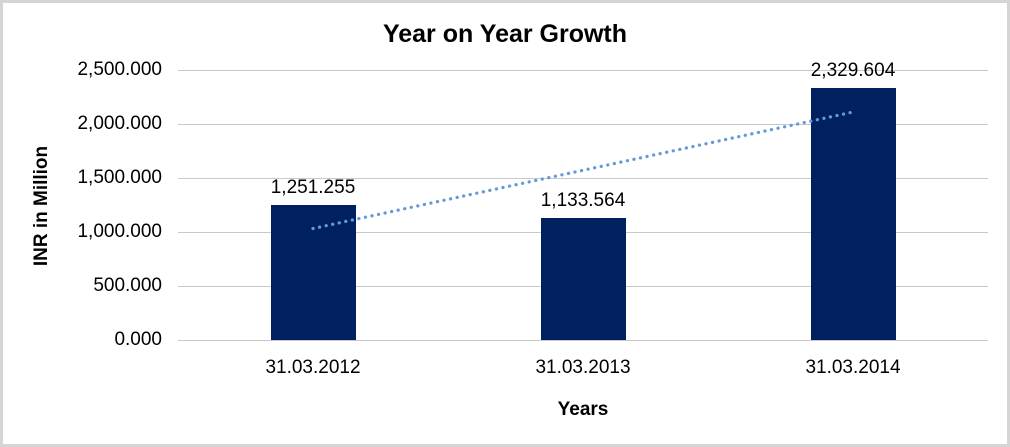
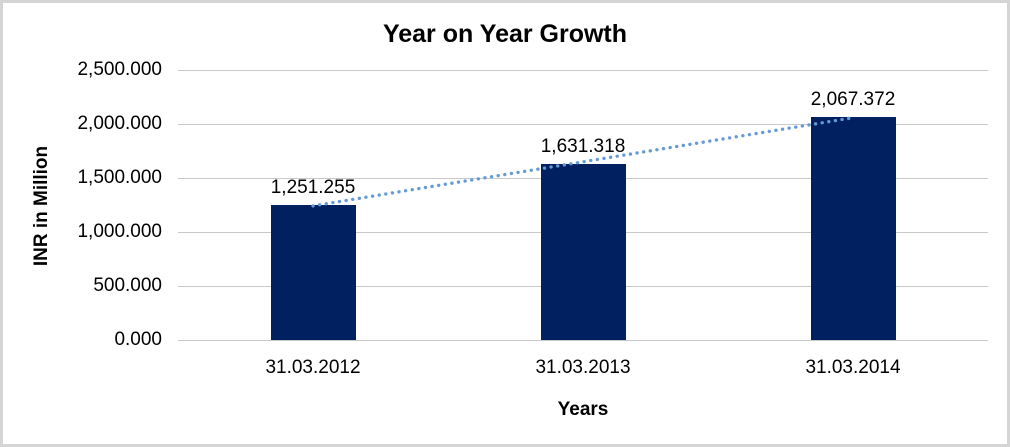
31.03.2013: 1,133.564 -> 1,631.318
31.03.2014: 2,329.604 -> 2,067.372
